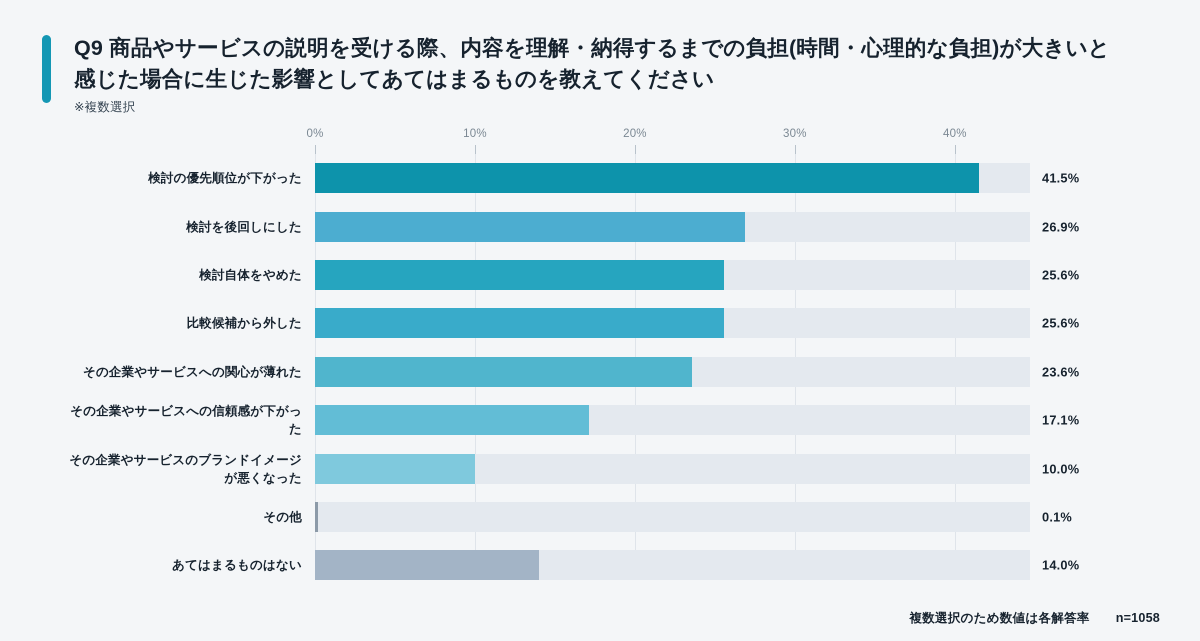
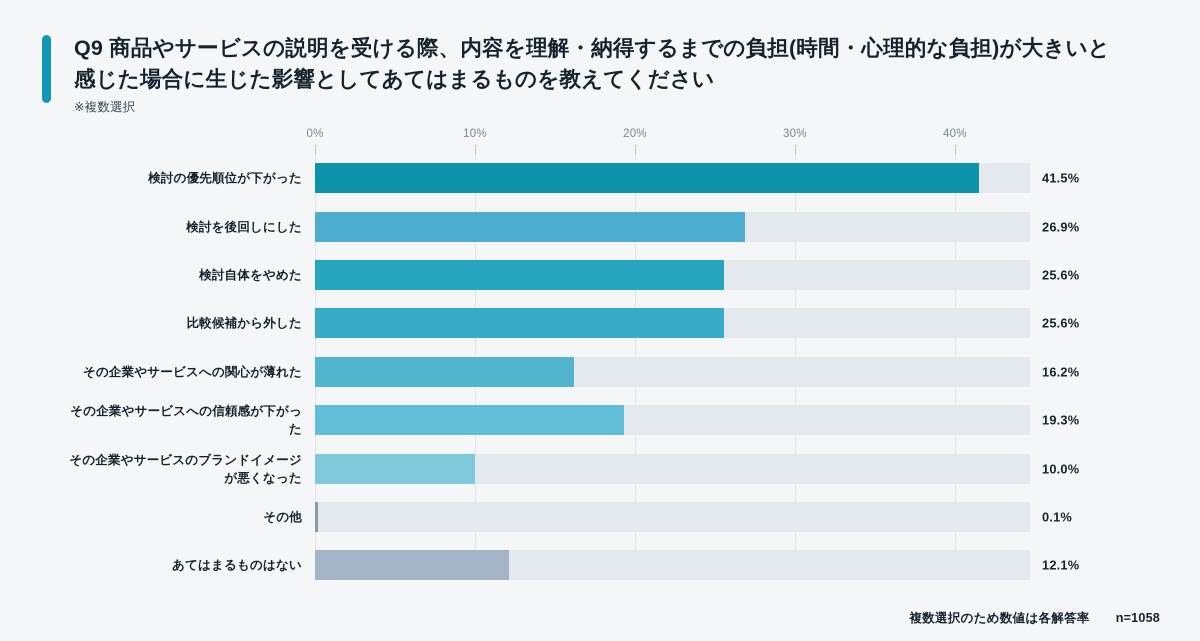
その企業やサービスへの関心が薄れた: 23.6% -> 16.2%
その企業やサービスへの信頼感が下がっ た: 17.1% -> 19.3%
あてはまるものはない: 14.0% -> 12.1%
